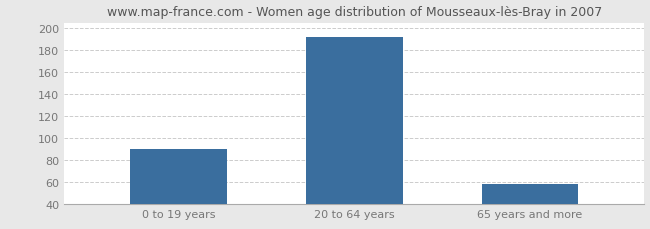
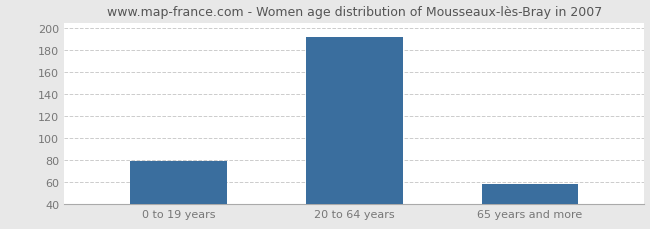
0 to 19 years: 90 -> 79
